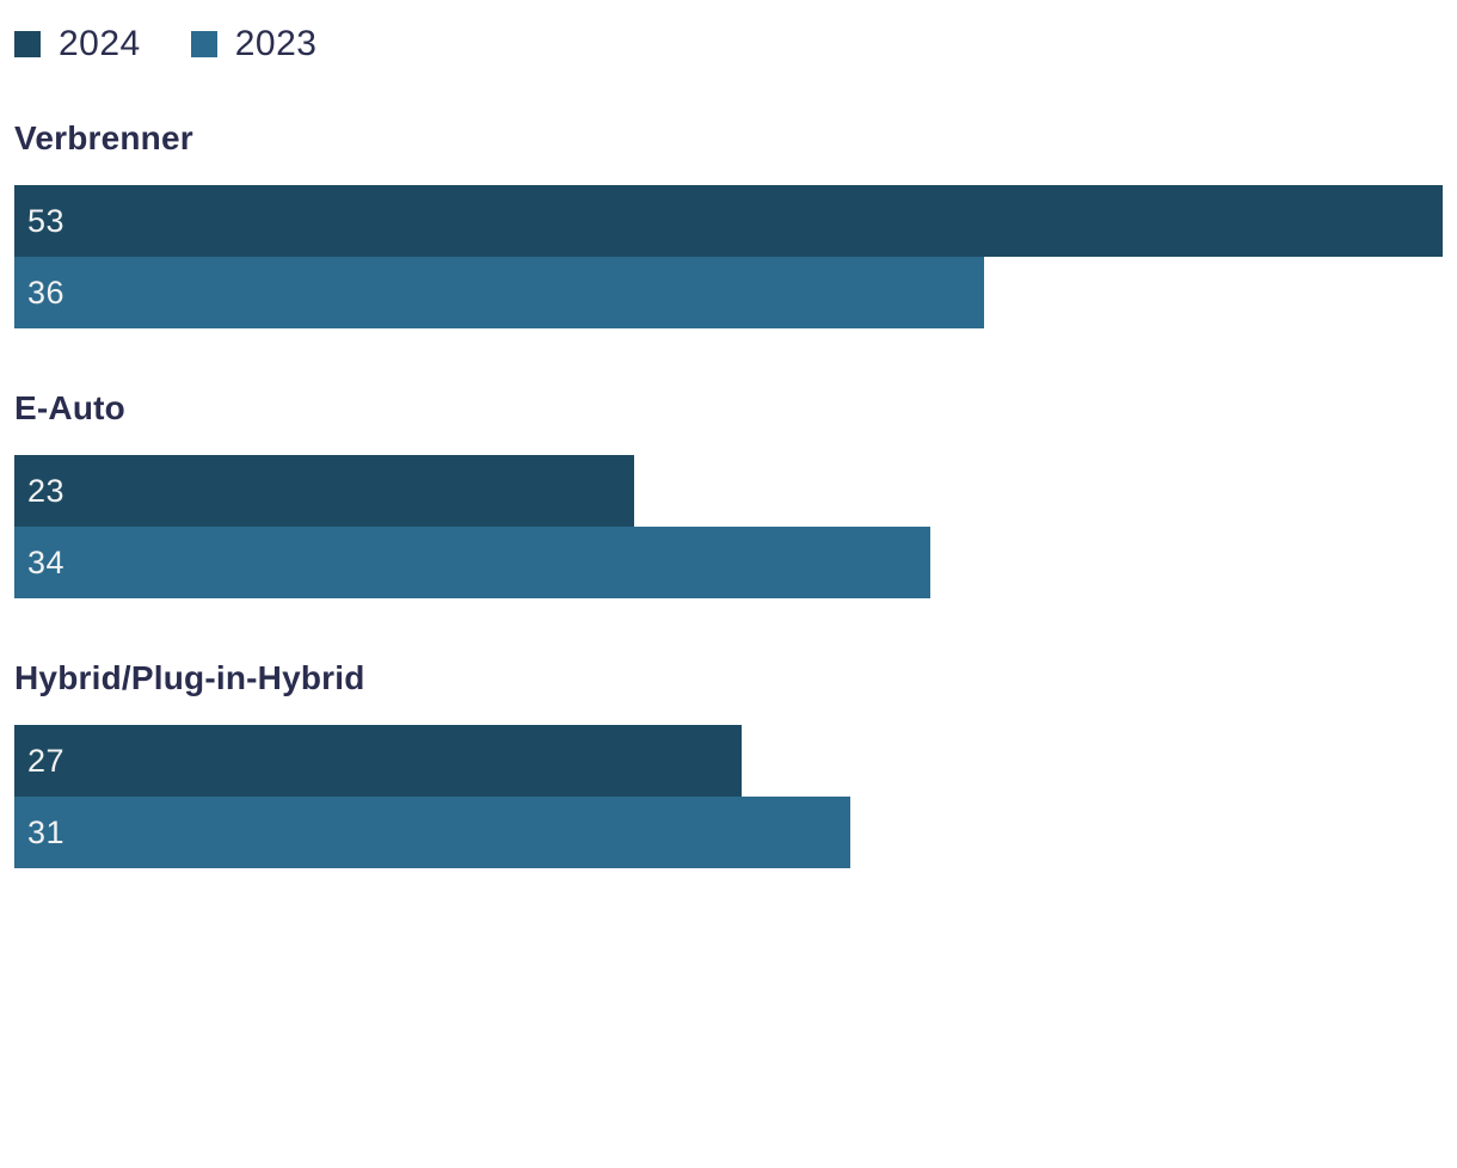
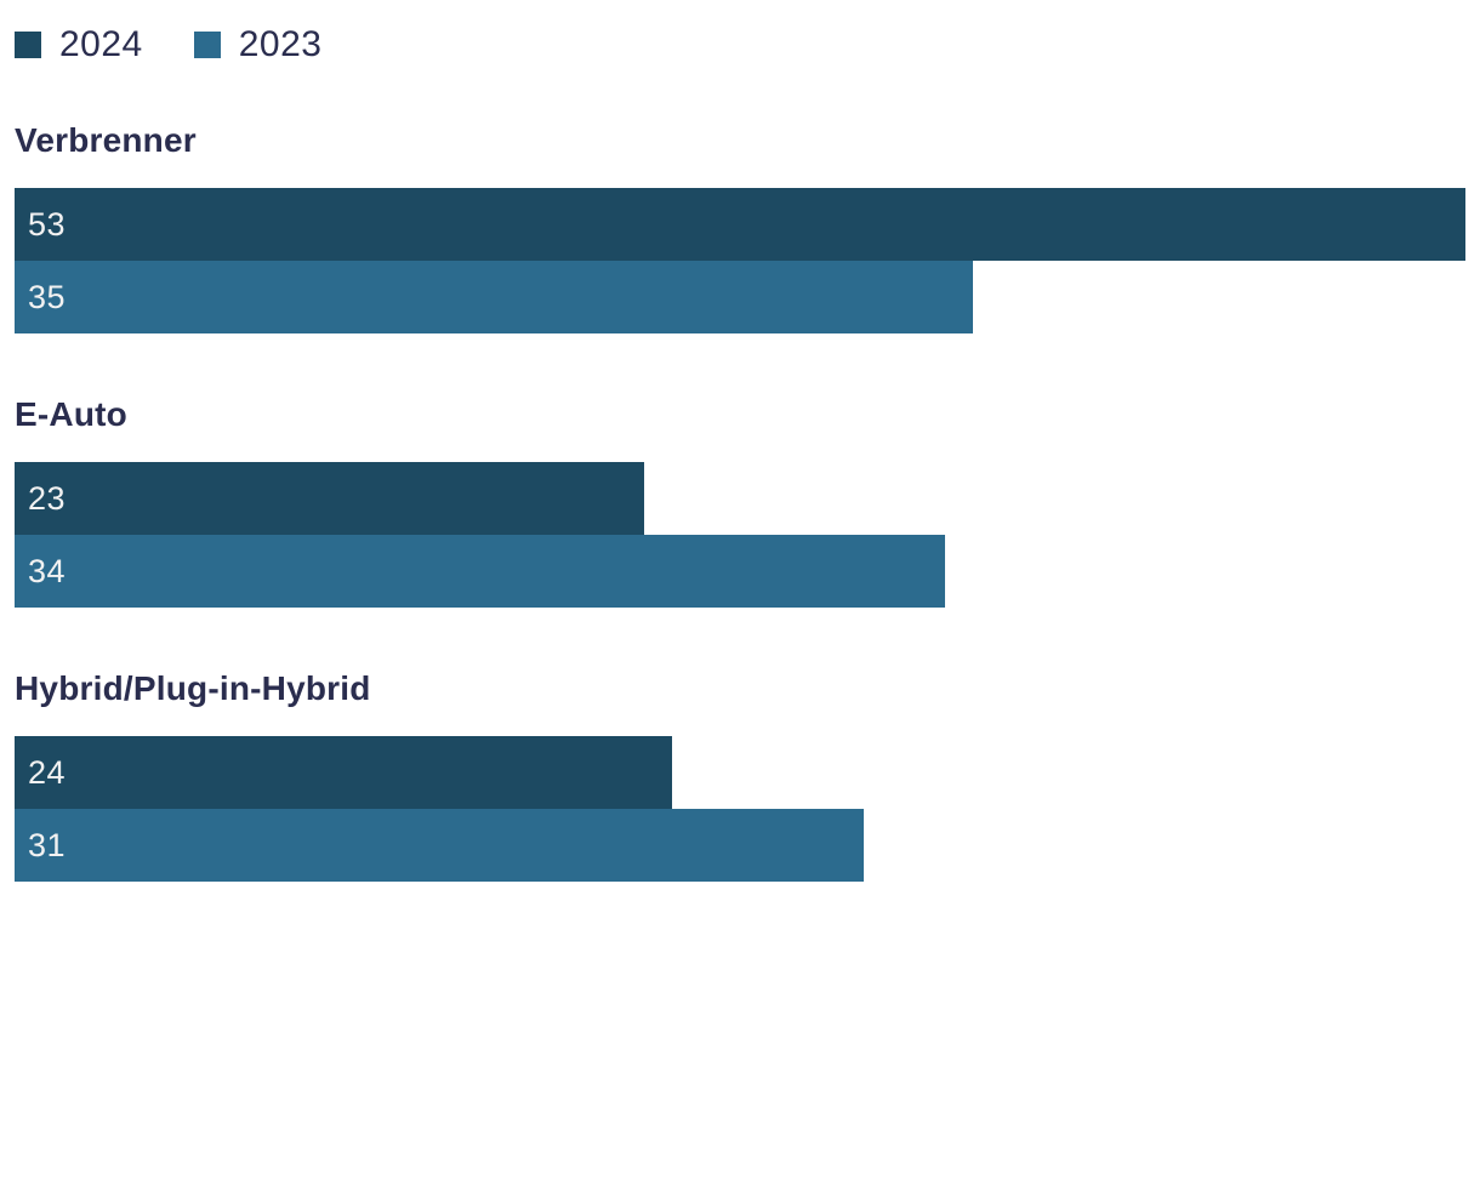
2023/Verbrenner: 36 -> 35
2024/Hybrid/Plug-in-Hybrid: 27 -> 24
